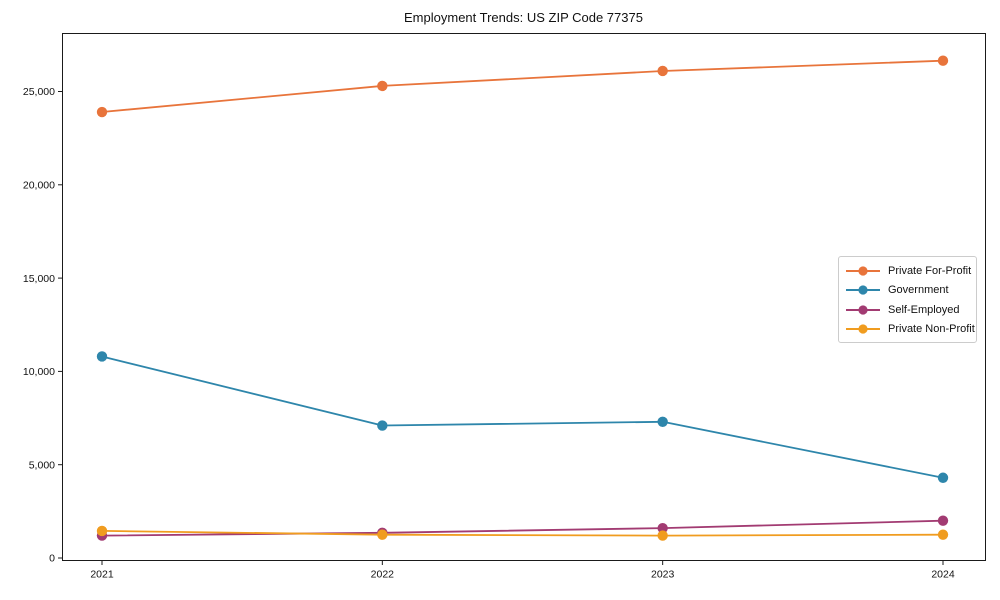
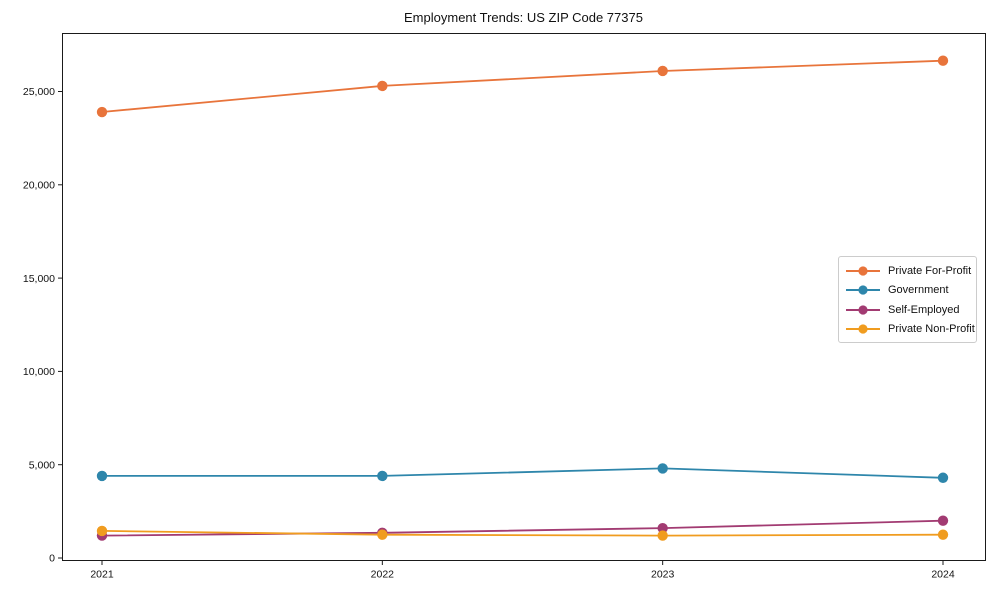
Government/2021: 10800 -> 4400
Government/2022: 7100 -> 4400
Government/2023: 7300 -> 4800
